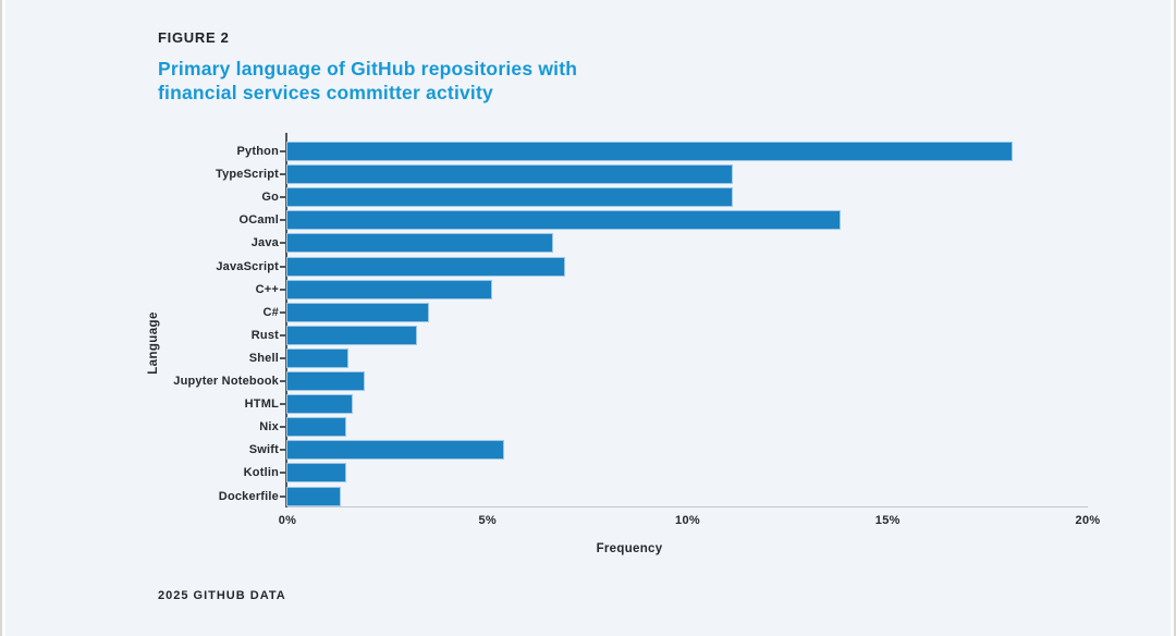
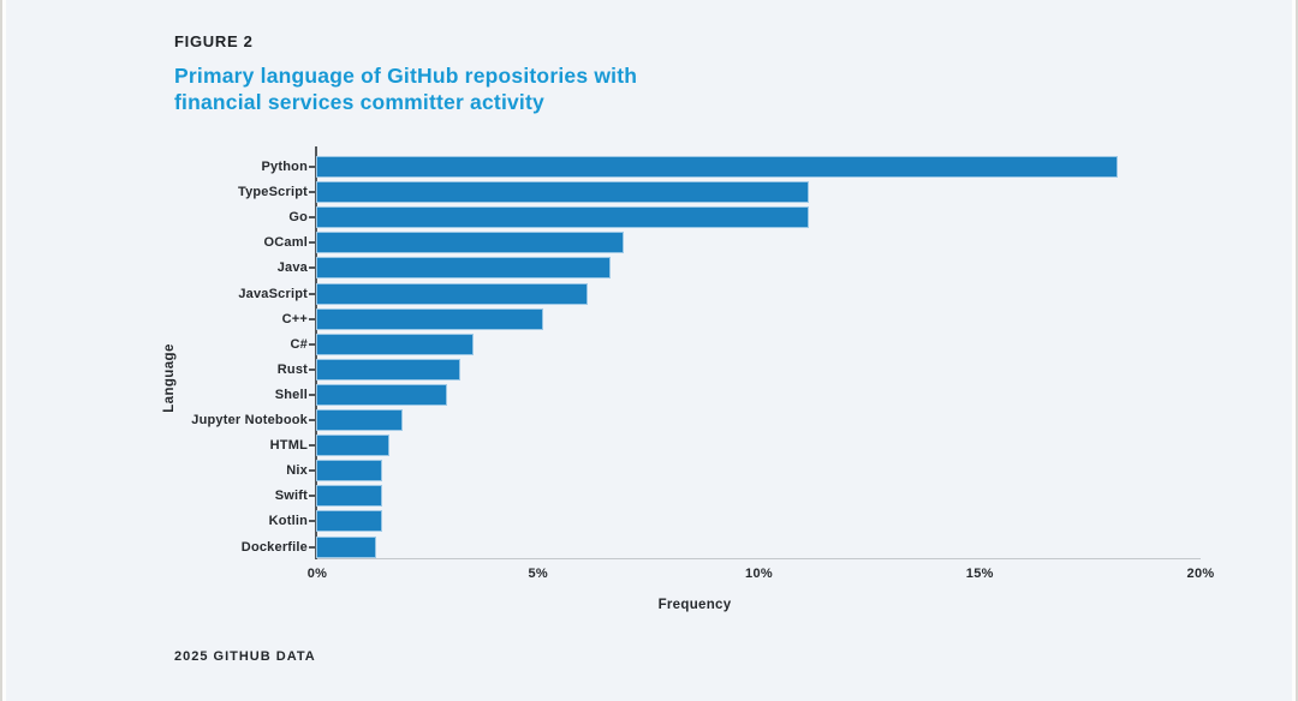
OCaml: 13.8% -> 6.9%
JavaScript: 6.9% -> 6.1%
Shell: 1.5% -> 2.9%
Swift: 5.4% -> 1.4%
